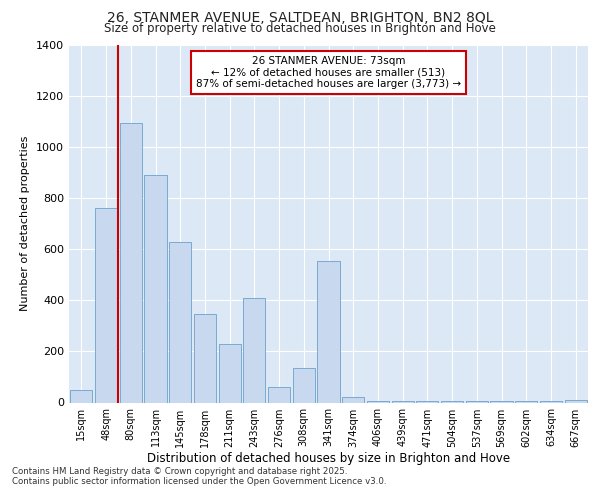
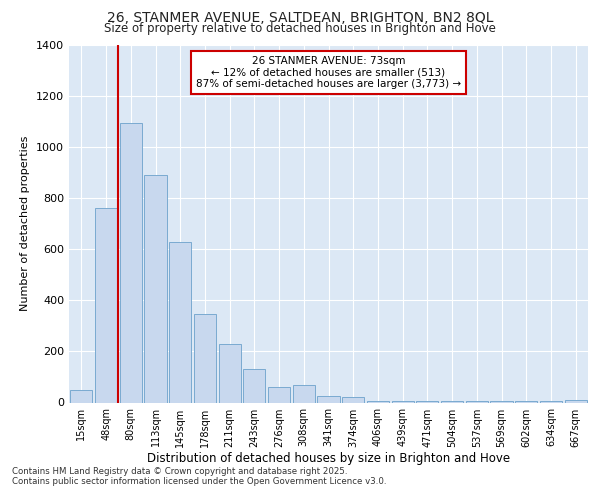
243sqm: 410 -> 130
308sqm: 135 -> 70
341sqm: 555 -> 25
